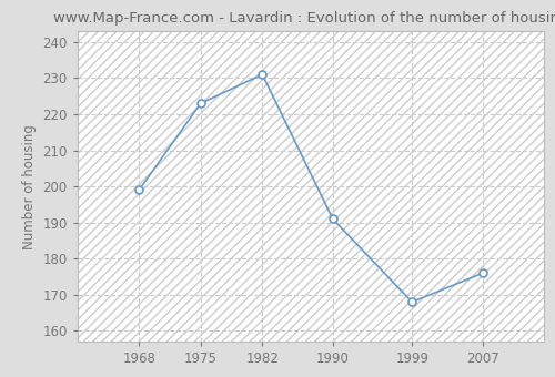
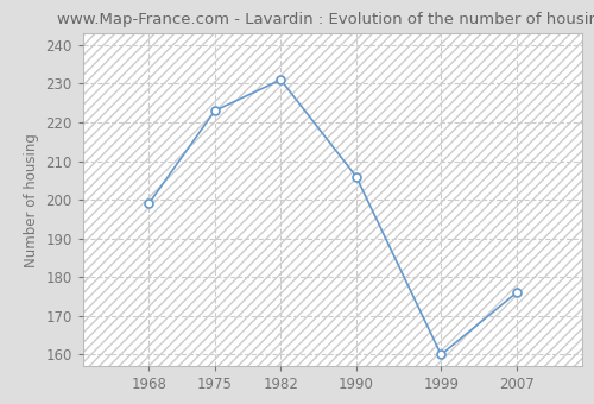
1990: 191 -> 206
1999: 168 -> 160
